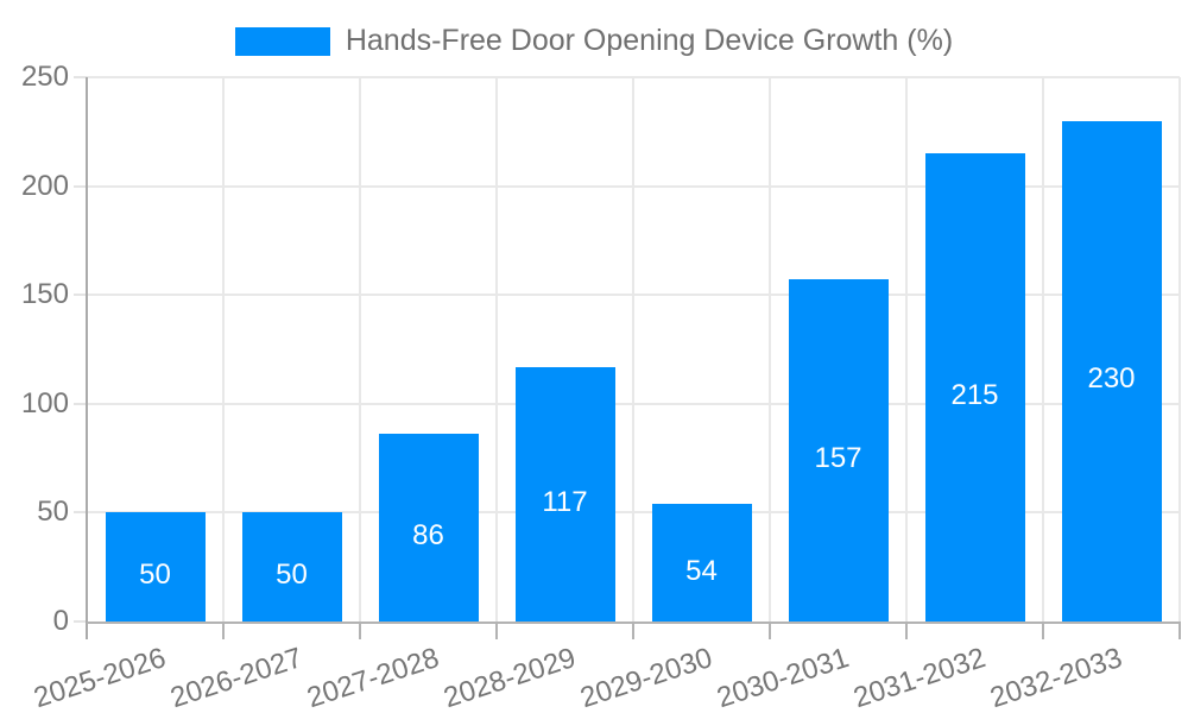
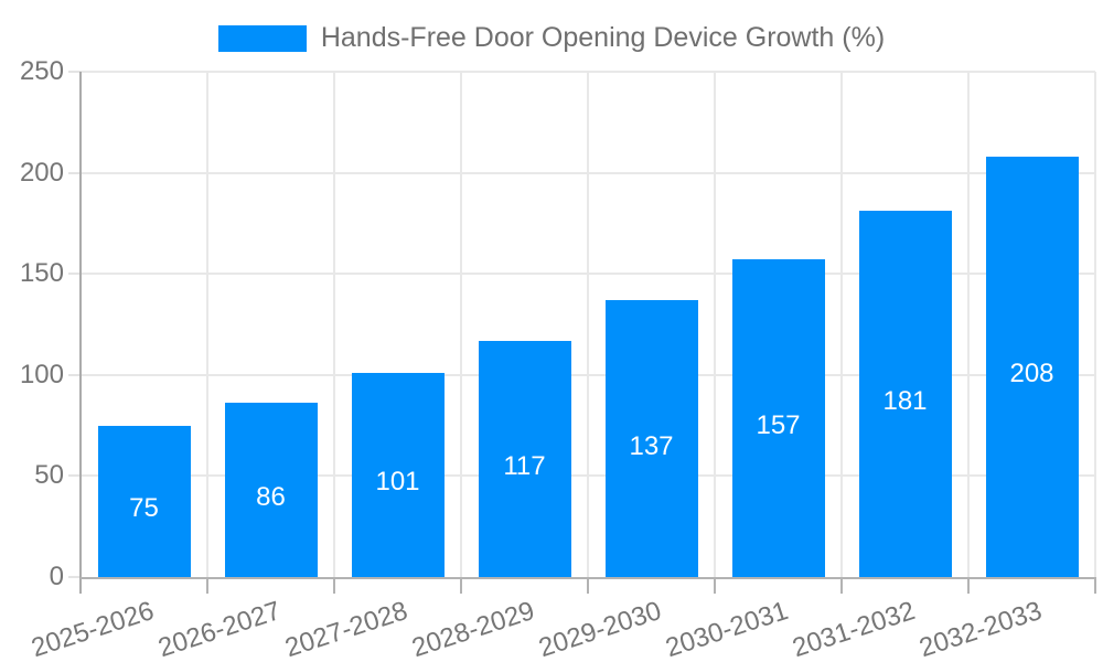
2025-2026: 50 -> 75
2026-2027: 50 -> 86
2027-2028: 86 -> 101
2029-2030: 54 -> 137
2031-2032: 215 -> 181
2032-2033: 230 -> 208
